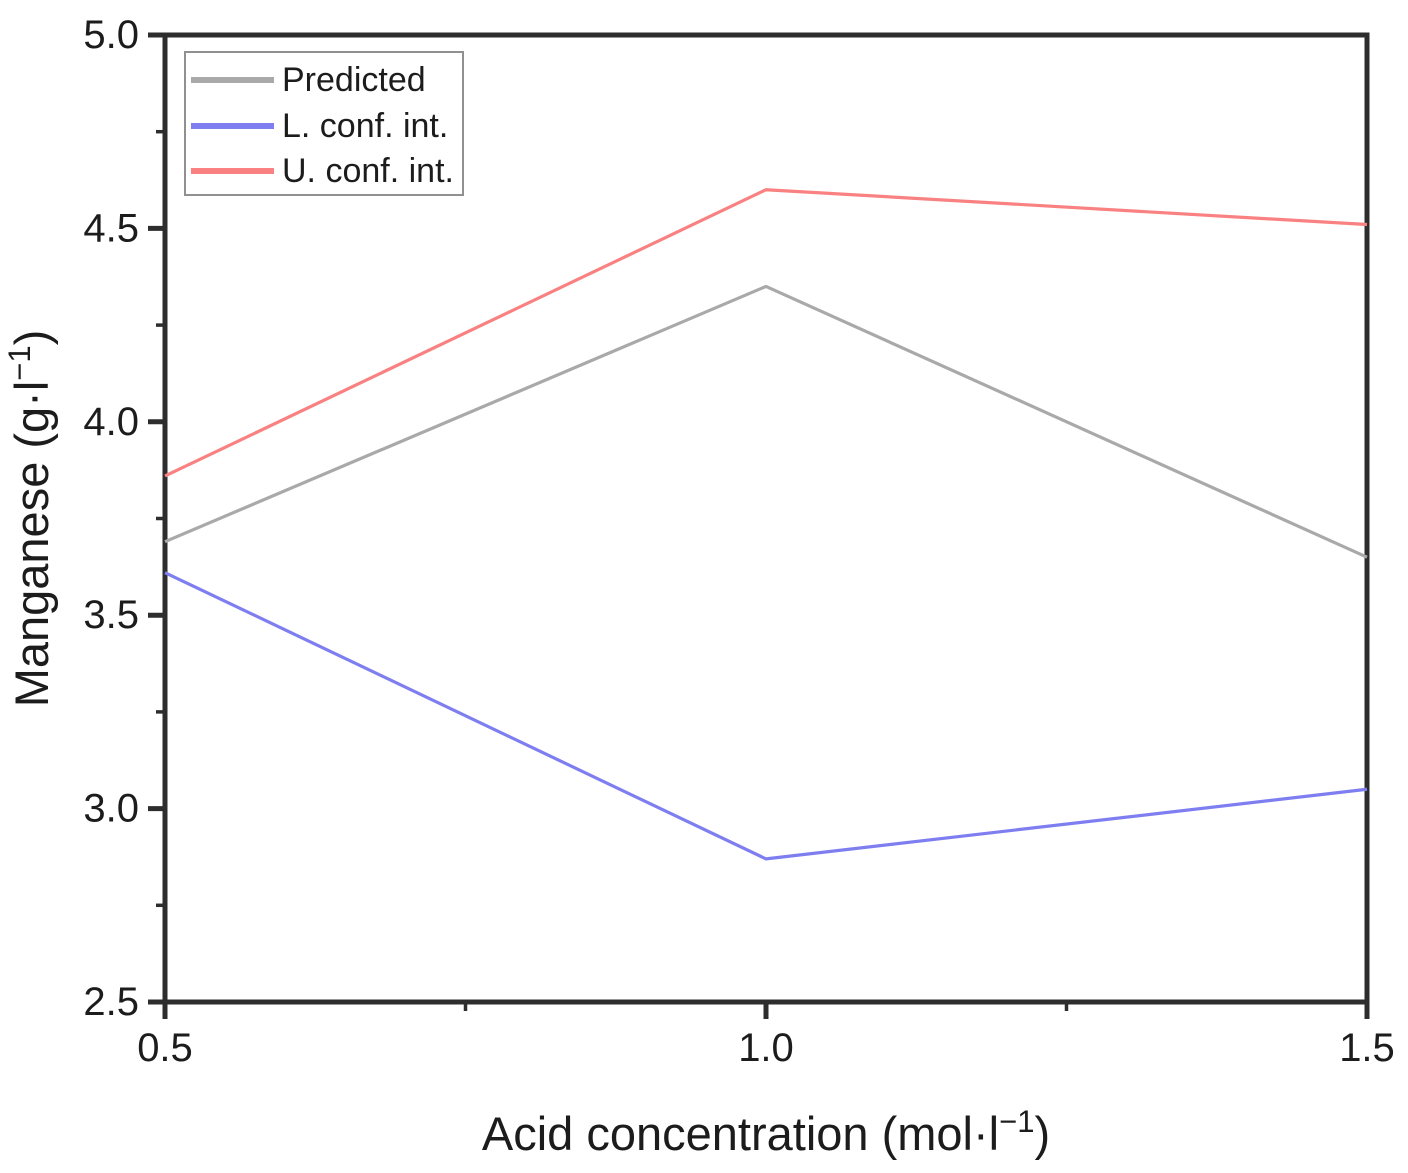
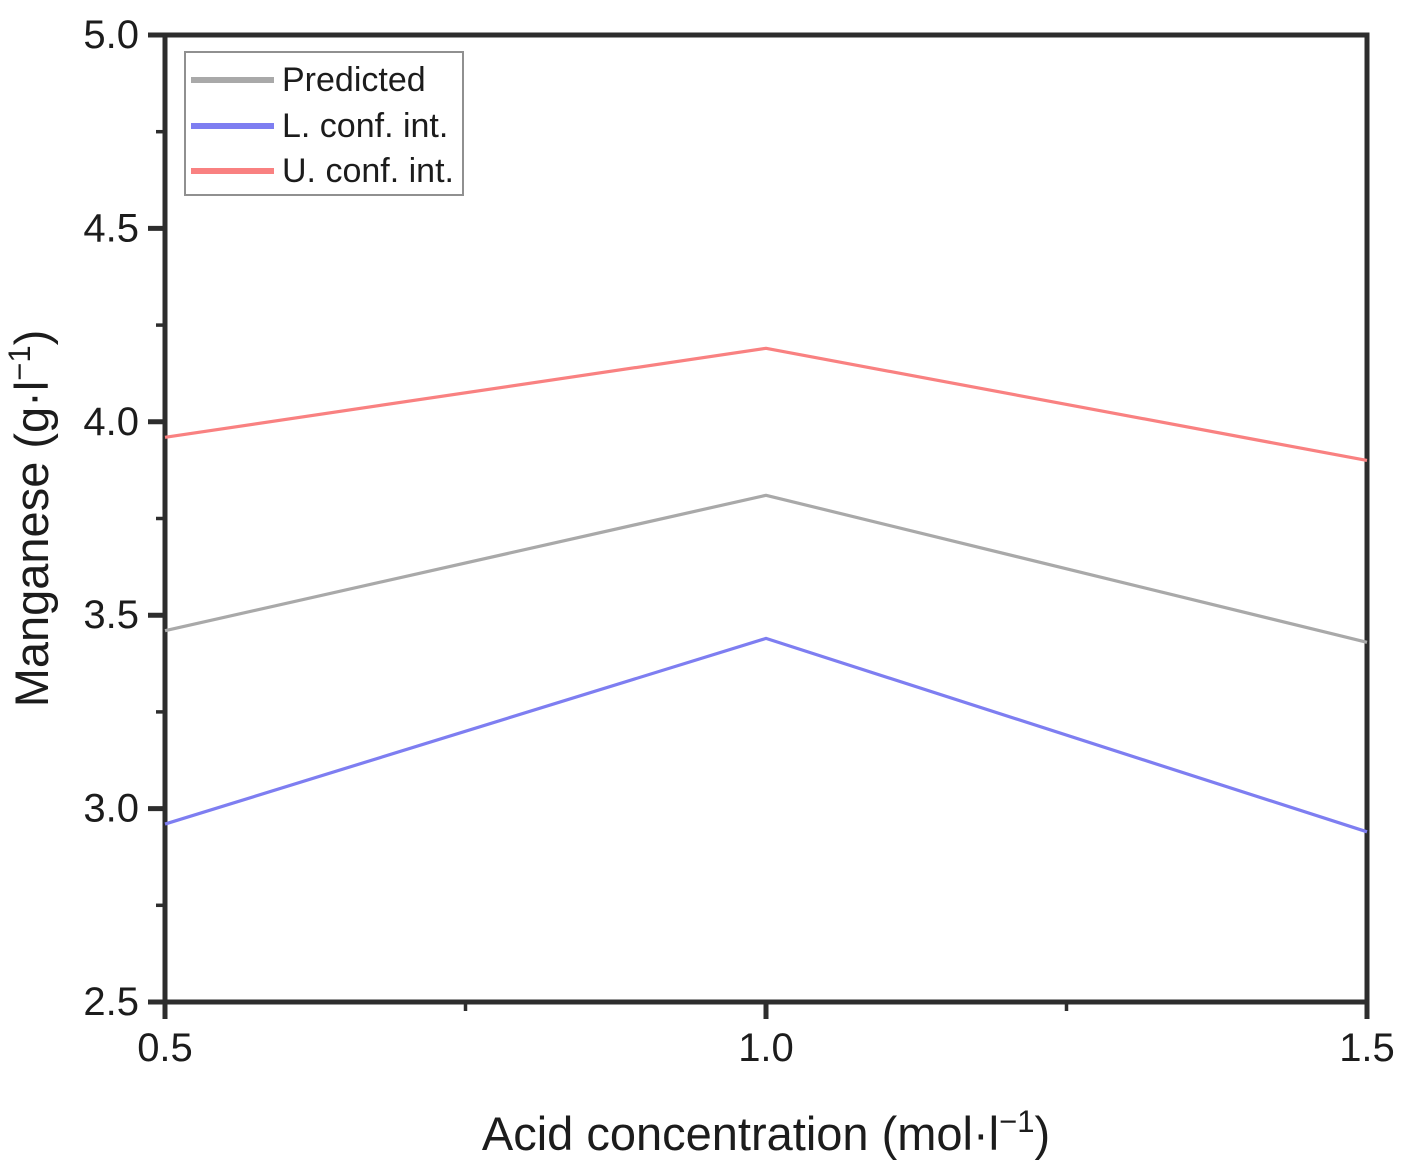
Predicted/0.5: 3.69 -> 3.46
L. conf. int./0.5: 3.61 -> 2.96
U. conf. int./0.5: 3.86 -> 3.96
Predicted/1.0: 4.35 -> 3.81
L. conf. int./1.0: 2.87 -> 3.44
U. conf. int./1.0: 4.60 -> 4.19
Predicted/1.5: 3.65 -> 3.43
L. conf. int./1.5: 3.05 -> 2.94
U. conf. int./1.5: 4.51 -> 3.90
